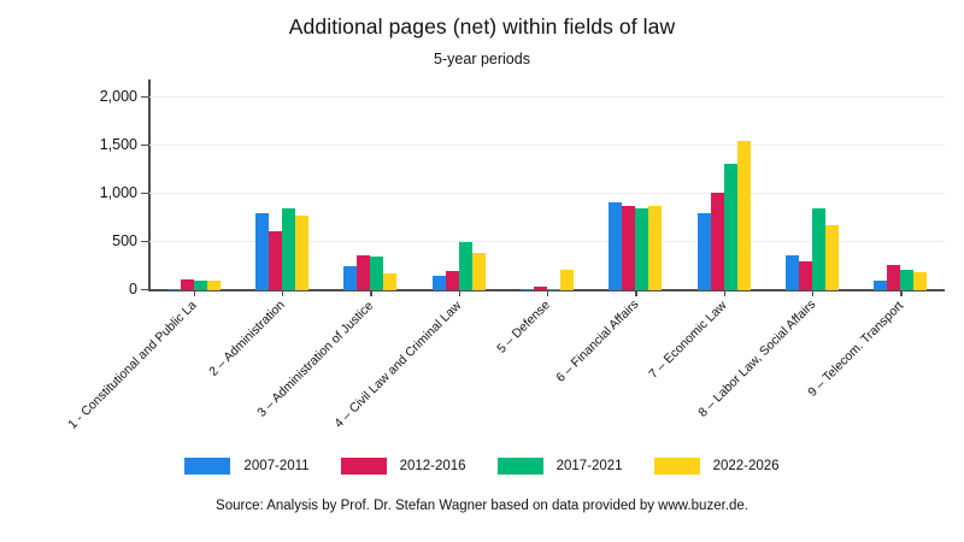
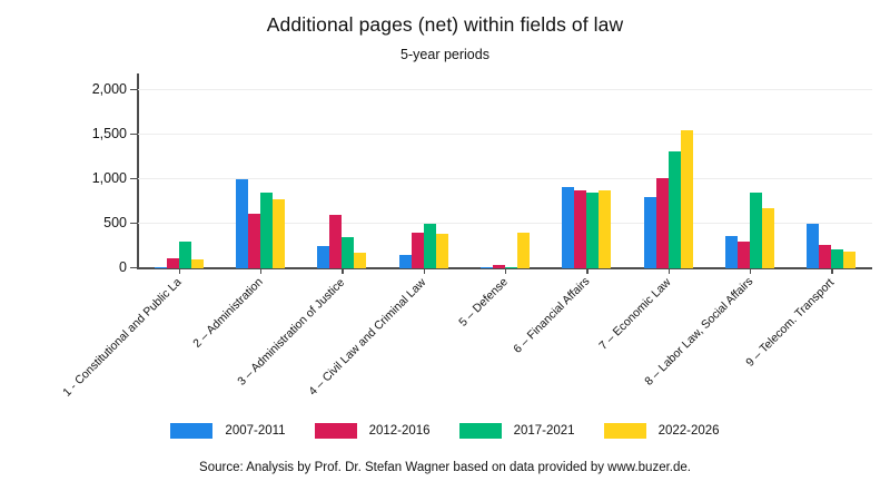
2017-2021/1 - Constitutional and Public La: 100 -> 300
2007-2011/2 – Administration: 800 -> 1000
2012-2016/3 – Administration of Justice: 400 -> 600
2012-2016/4 – Civil Law and Criminal Law: 200 -> 400
2022-2026/5 – Defense: 200 -> 400
2007-2011/9 – Telecom. Transport: 100 -> 500
